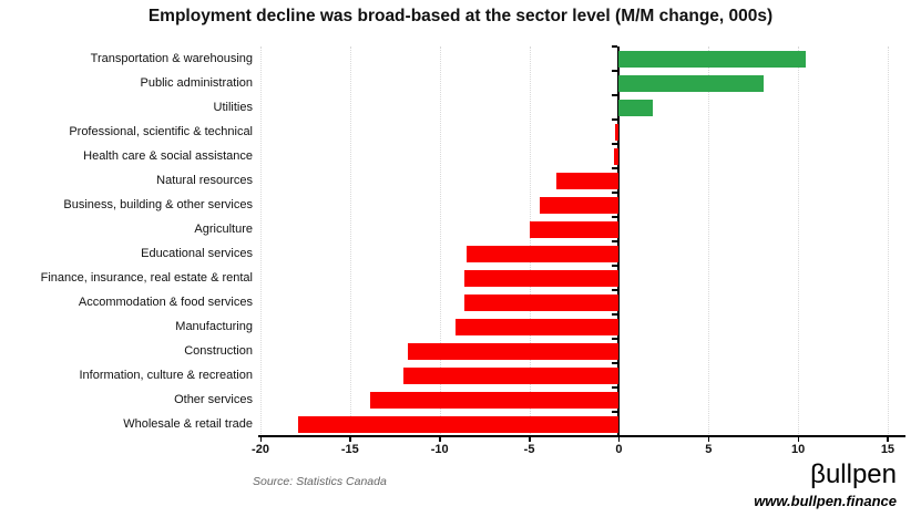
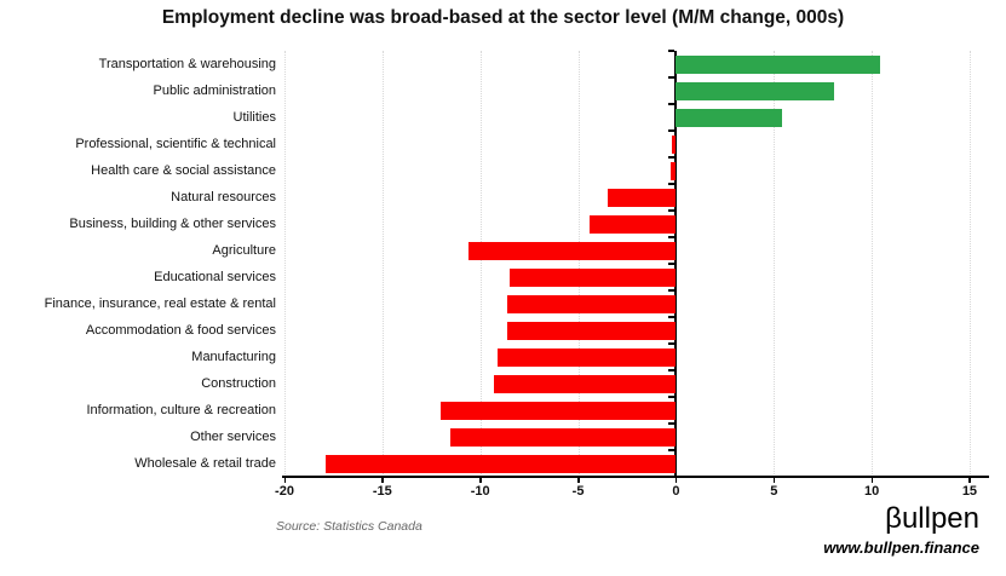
Utilities: 1.9 -> 5.4
Agriculture: -5.0 -> -10.6
Construction: -11.8 -> -9.3
Other services: -13.9 -> -11.5
